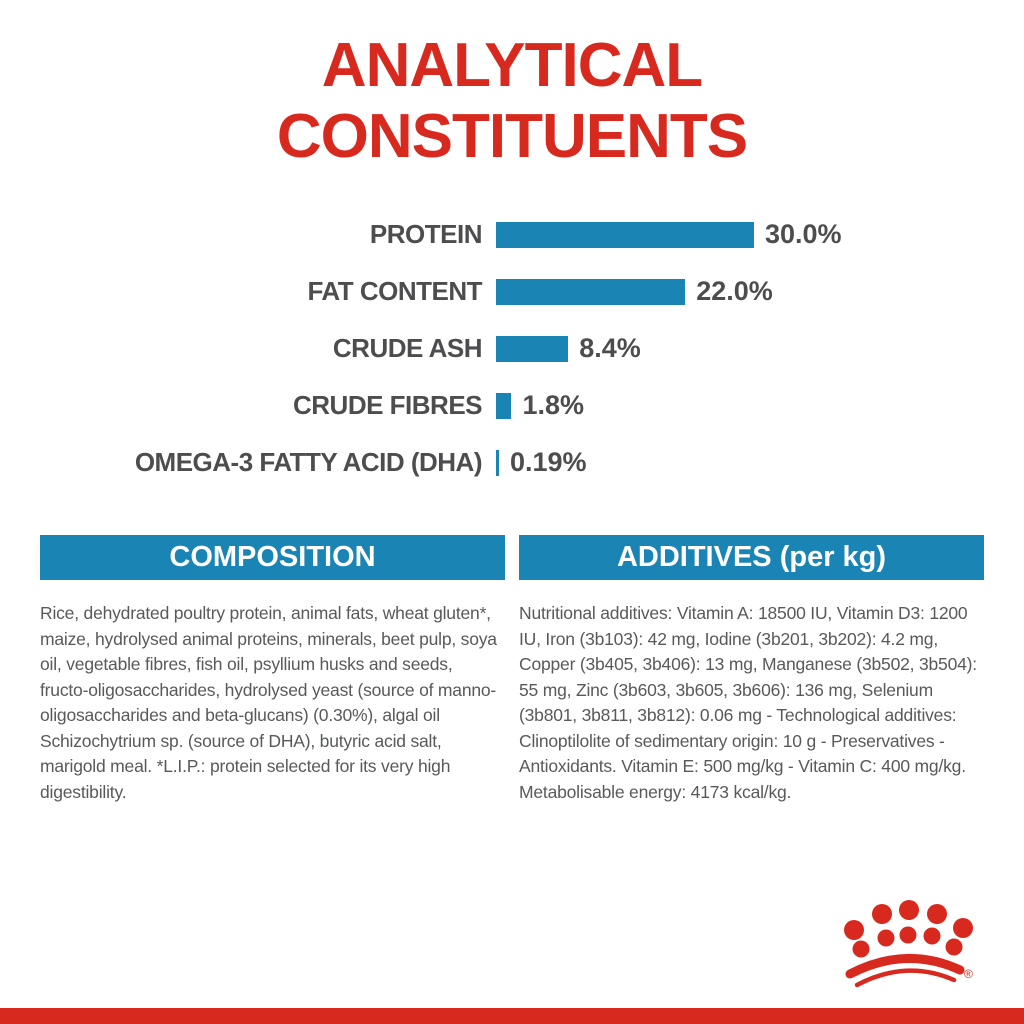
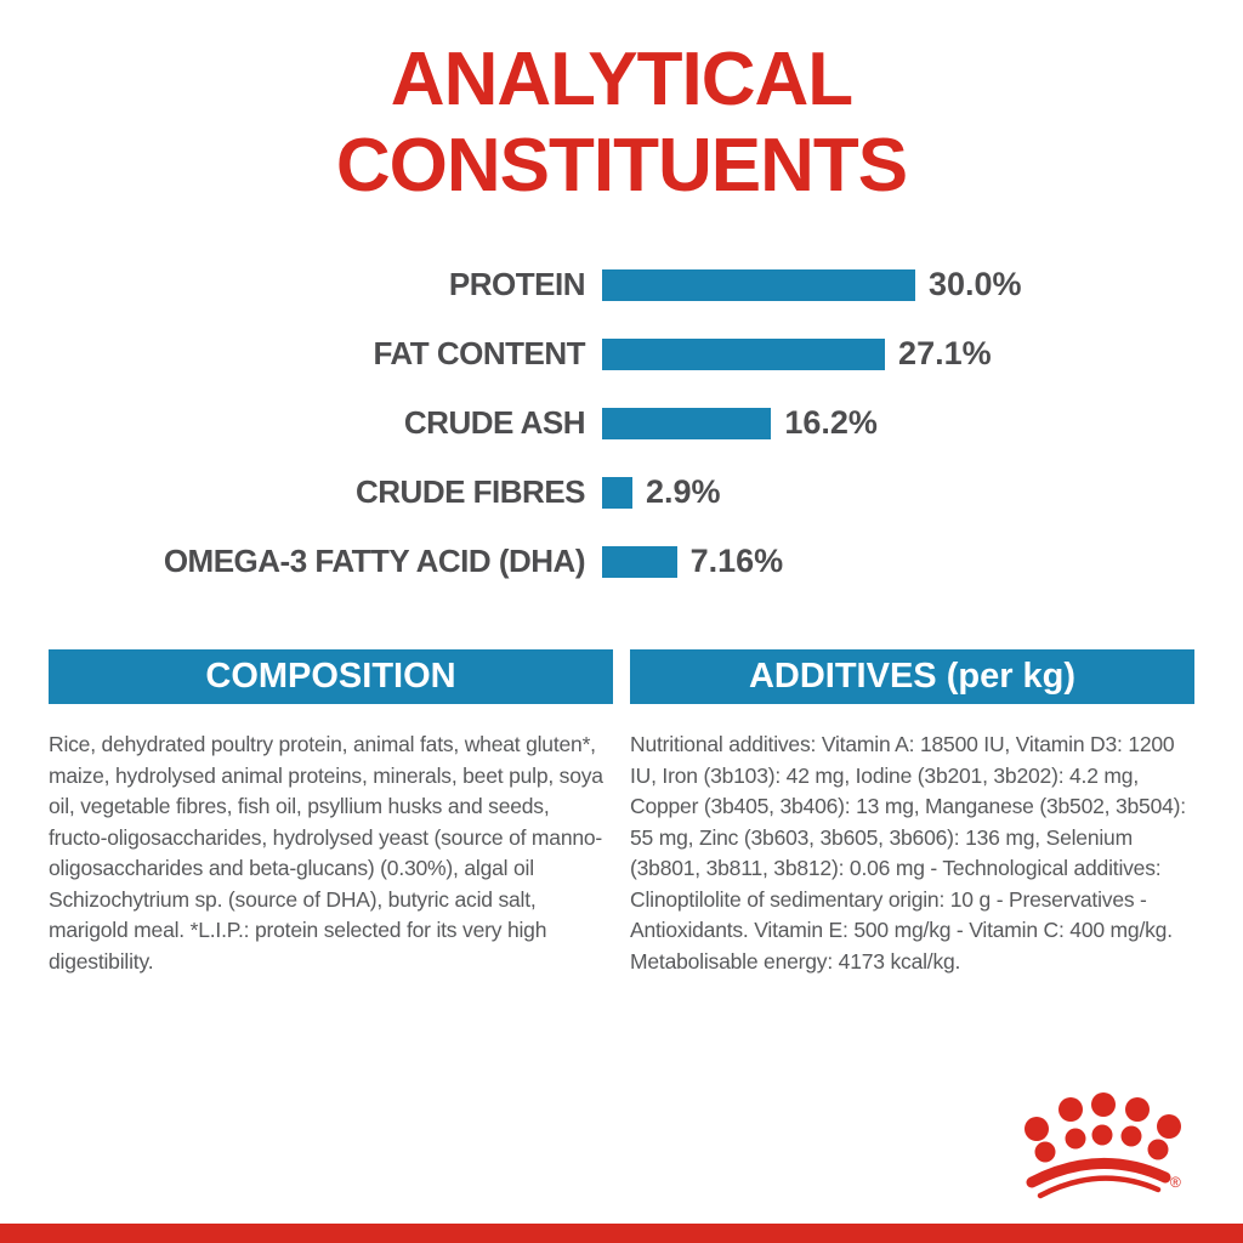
FAT CONTENT: 22.0% -> 27.1%
CRUDE ASH: 8.4% -> 16.2%
CRUDE FIBRES: 1.8% -> 2.9%
OMEGA-3 FATTY ACID (DHA): 0.19% -> 7.16%
